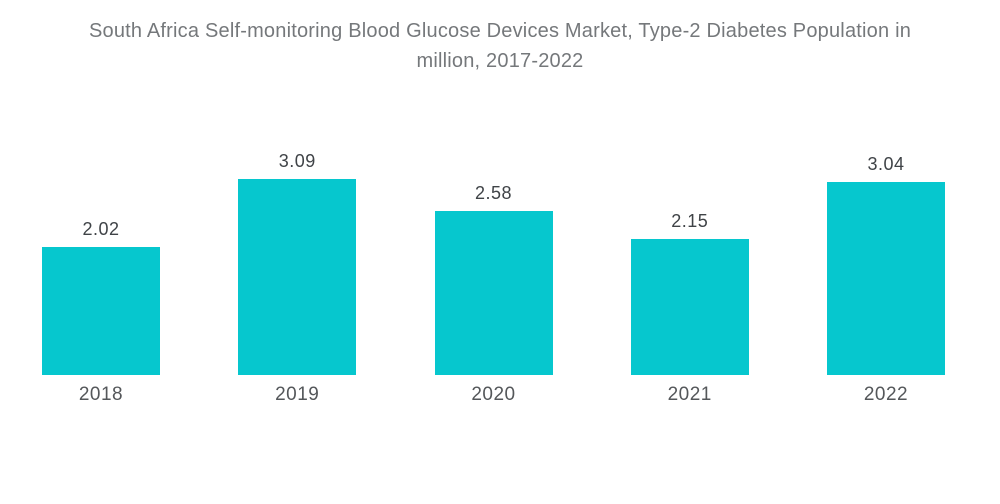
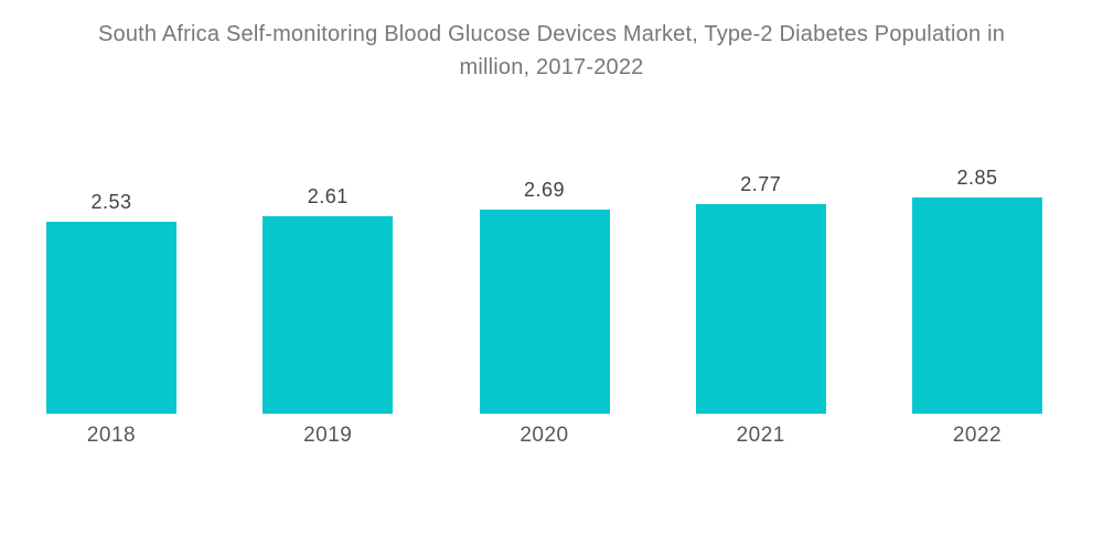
2018: 2.02 -> 2.53
2019: 3.09 -> 2.61
2020: 2.58 -> 2.69
2021: 2.15 -> 2.77
2022: 3.04 -> 2.85
